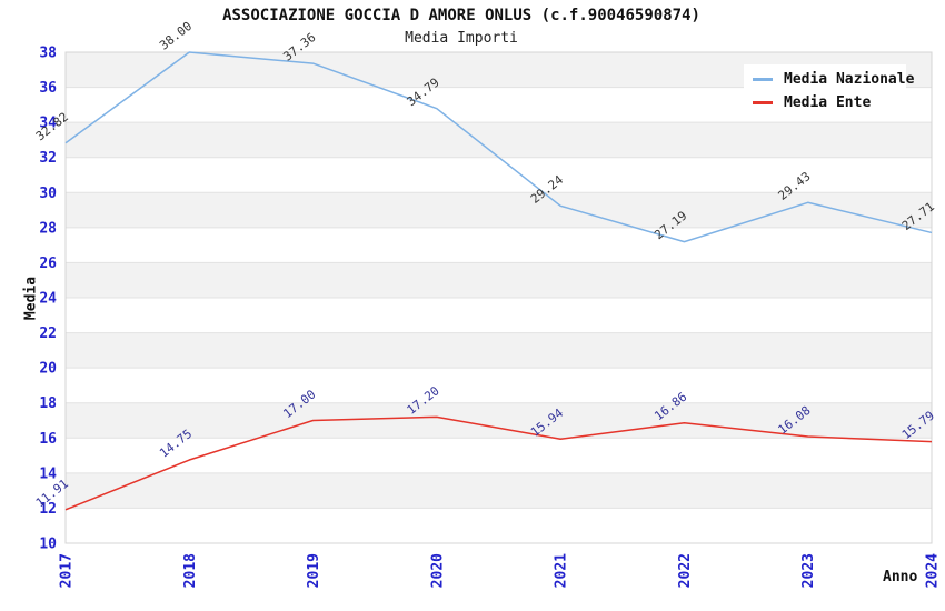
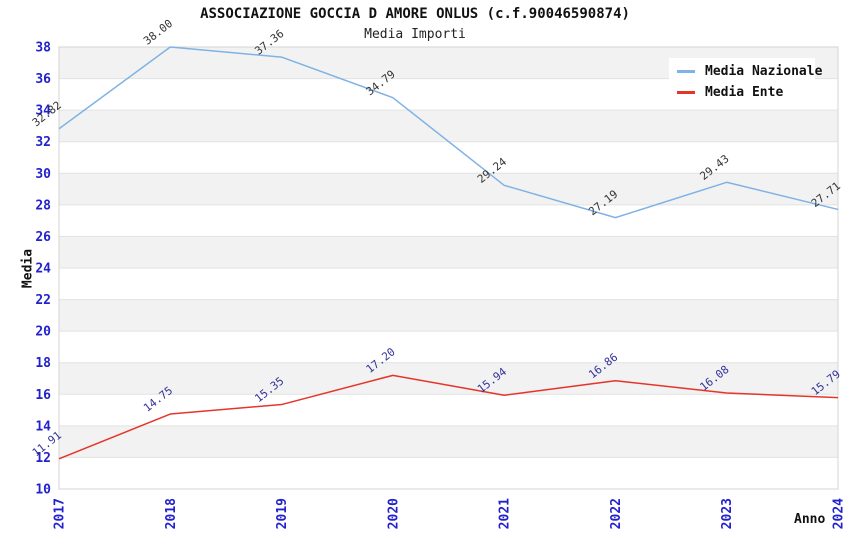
Media Ente/2019: 17.00 -> 15.35
